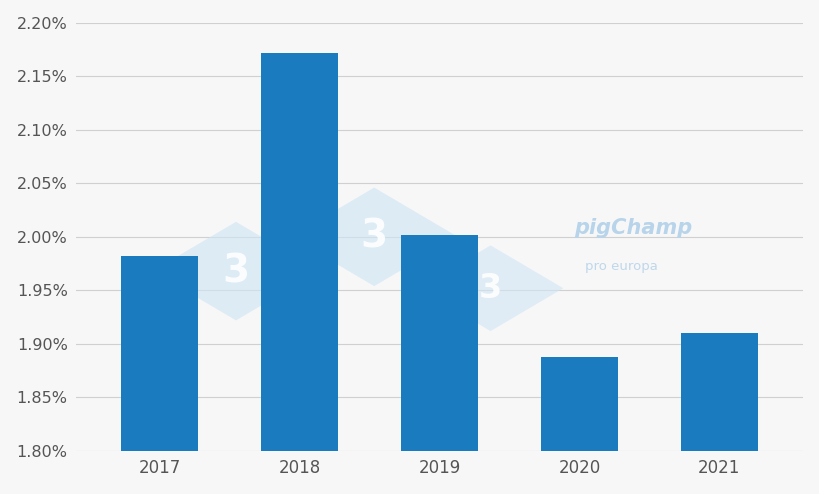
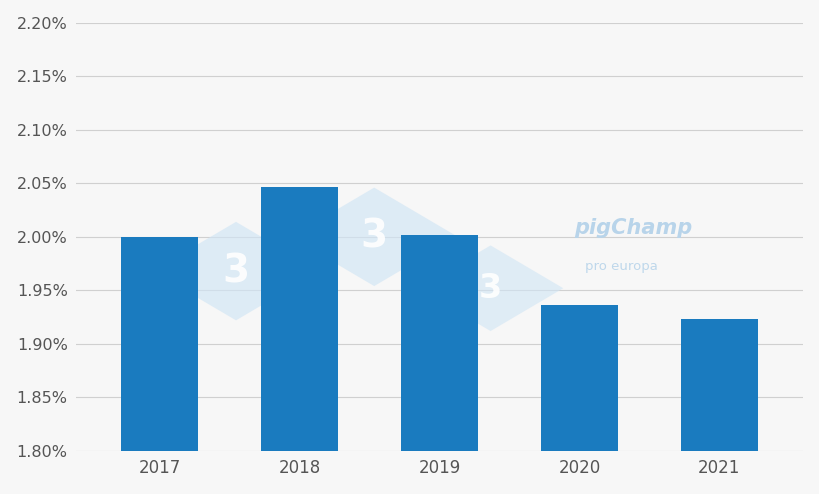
2017: 1.982% -> 2.000%
2018: 2.172% -> 2.047%
2020: 1.888% -> 1.936%
2021: 1.910% -> 1.923%
